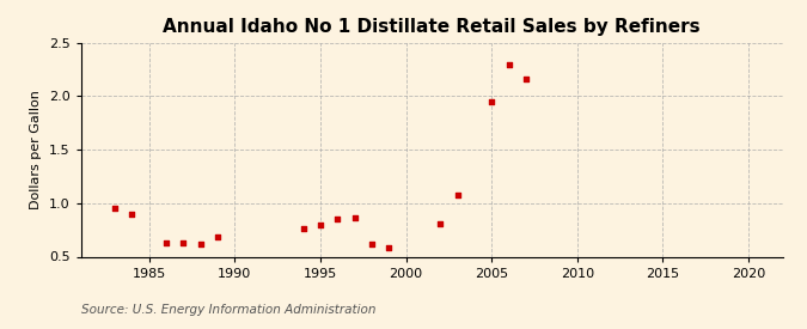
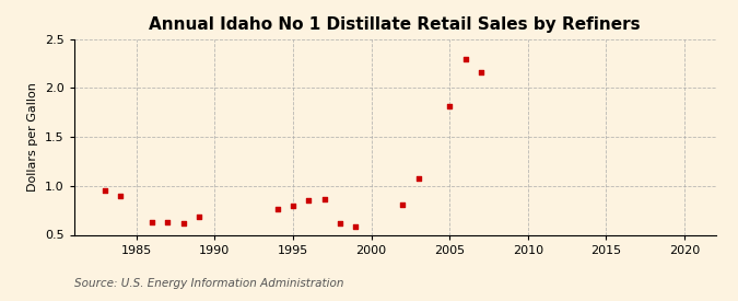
2005: 1.95 -> 1.82
